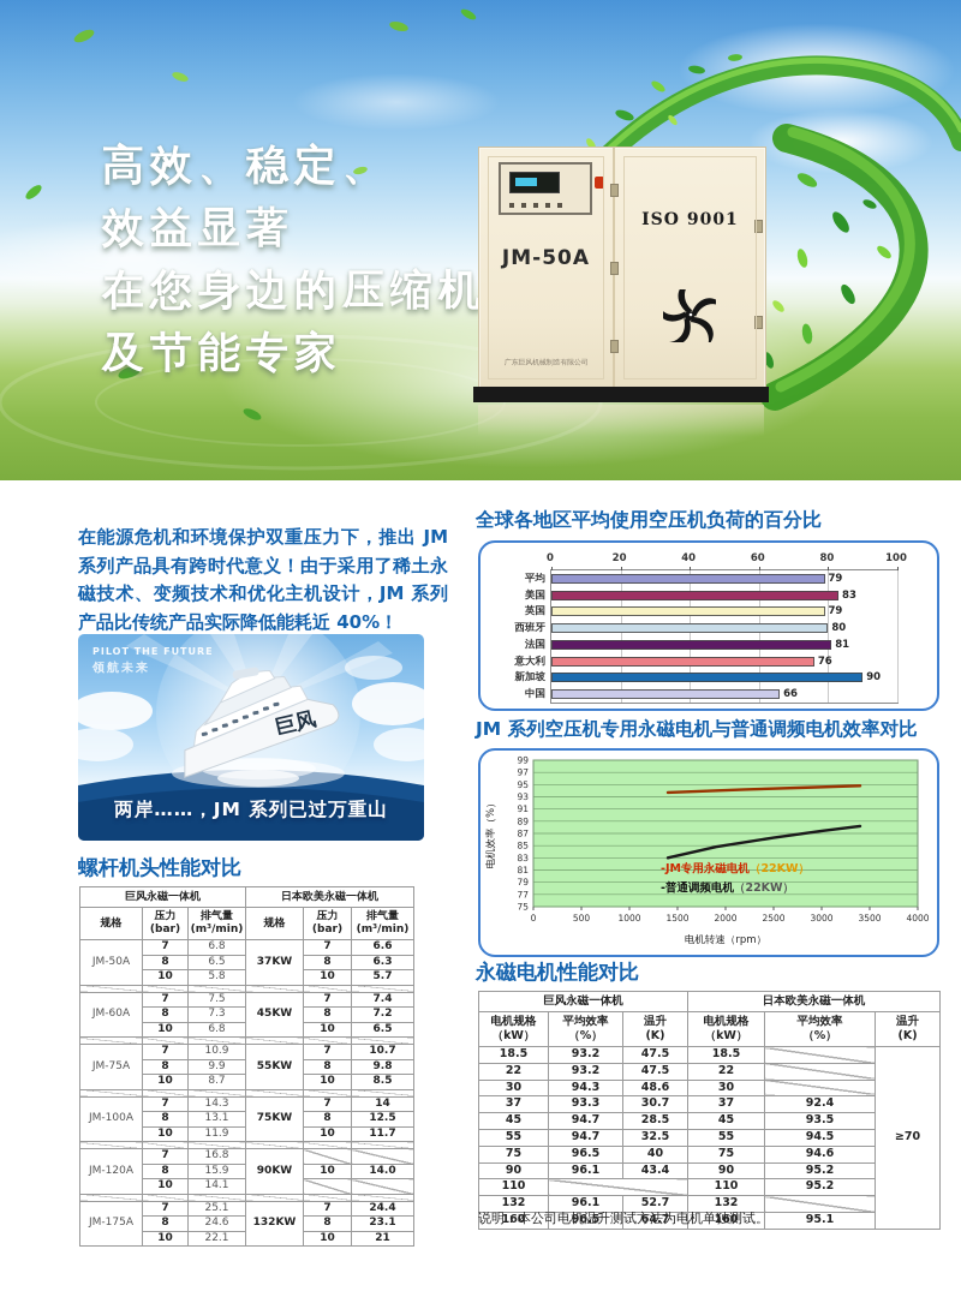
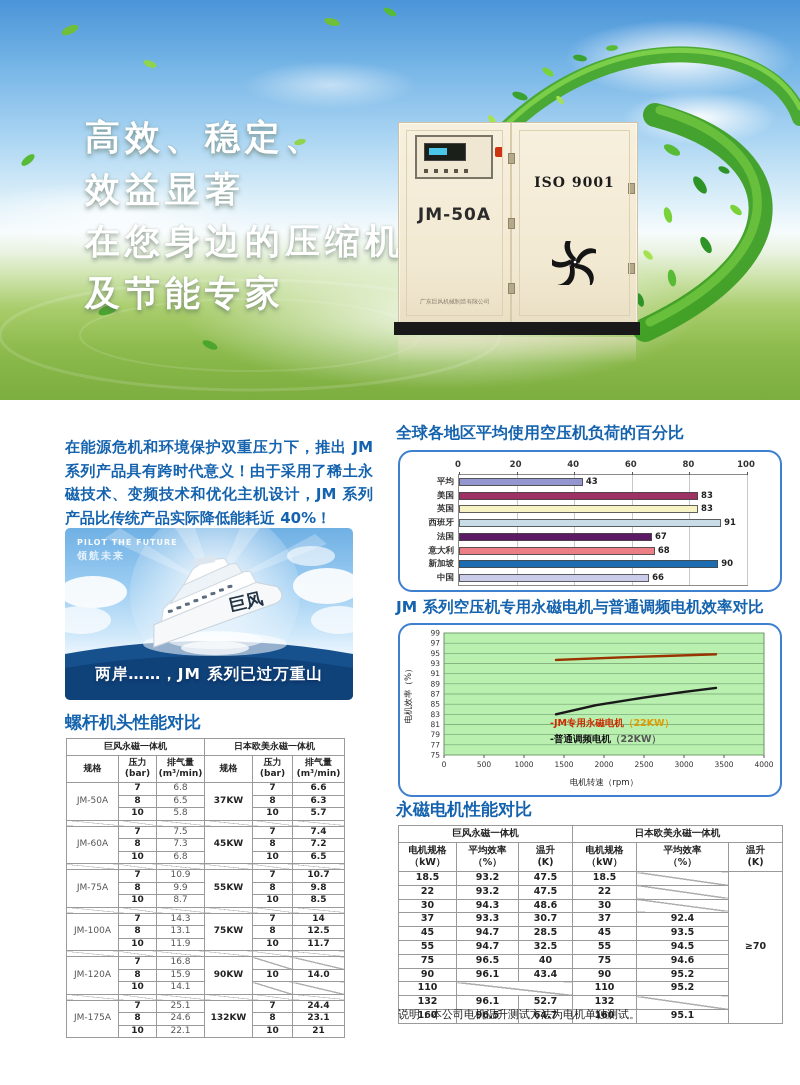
全球各地区平均使用空压机负荷的百分比/平均: 79 -> 43
全球各地区平均使用空压机负荷的百分比/英国: 79 -> 83
全球各地区平均使用空压机负荷的百分比/西班牙: 80 -> 91
全球各地区平均使用空压机负荷的百分比/法国: 81 -> 67
全球各地区平均使用空压机负荷的百分比/意大利: 76 -> 68
